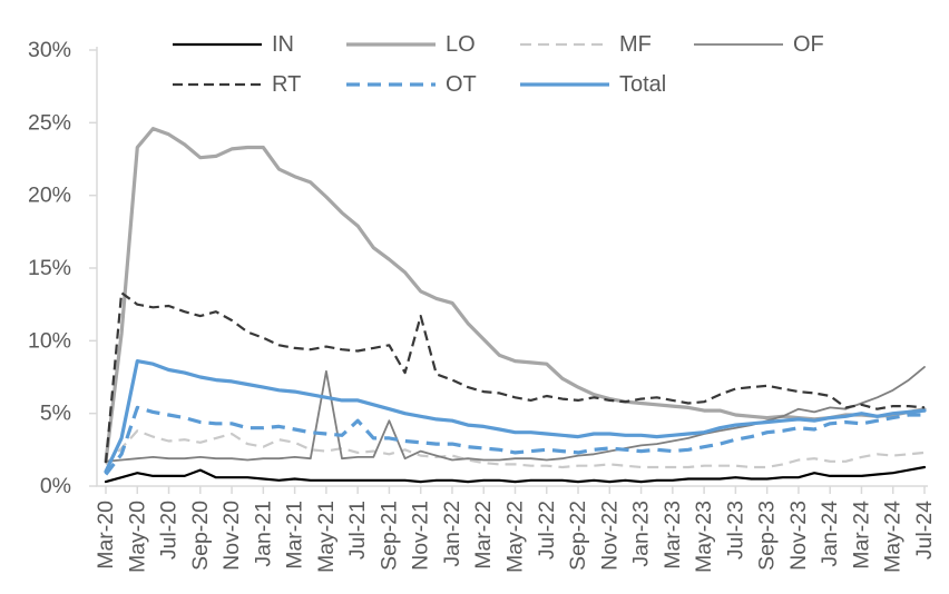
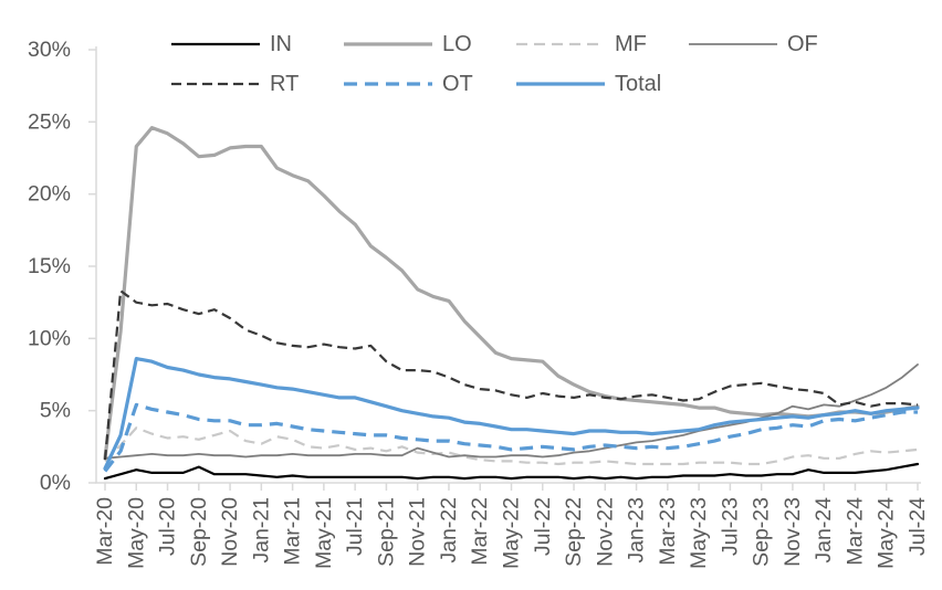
OF/May-21: 7.9% -> 1.9%
OT/Jul-21: 4.5% -> 3.4%
OF/Sep-21: 4.5% -> 1.9%
RT/Sep-21: 9.7% -> 8.4%
RT/Nov-21: 11.7% -> 7.8%
